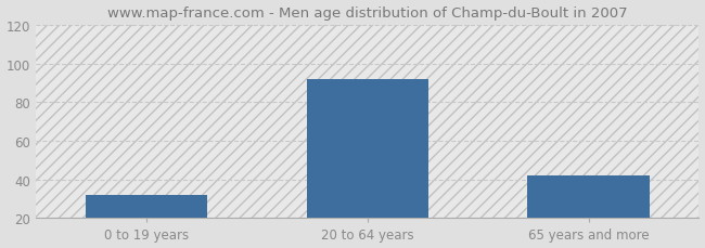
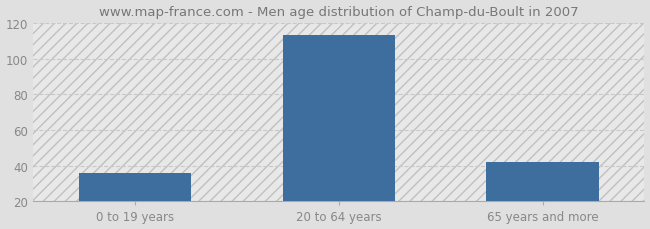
0 to 19 years: 32 -> 36
20 to 64 years: 92 -> 113
